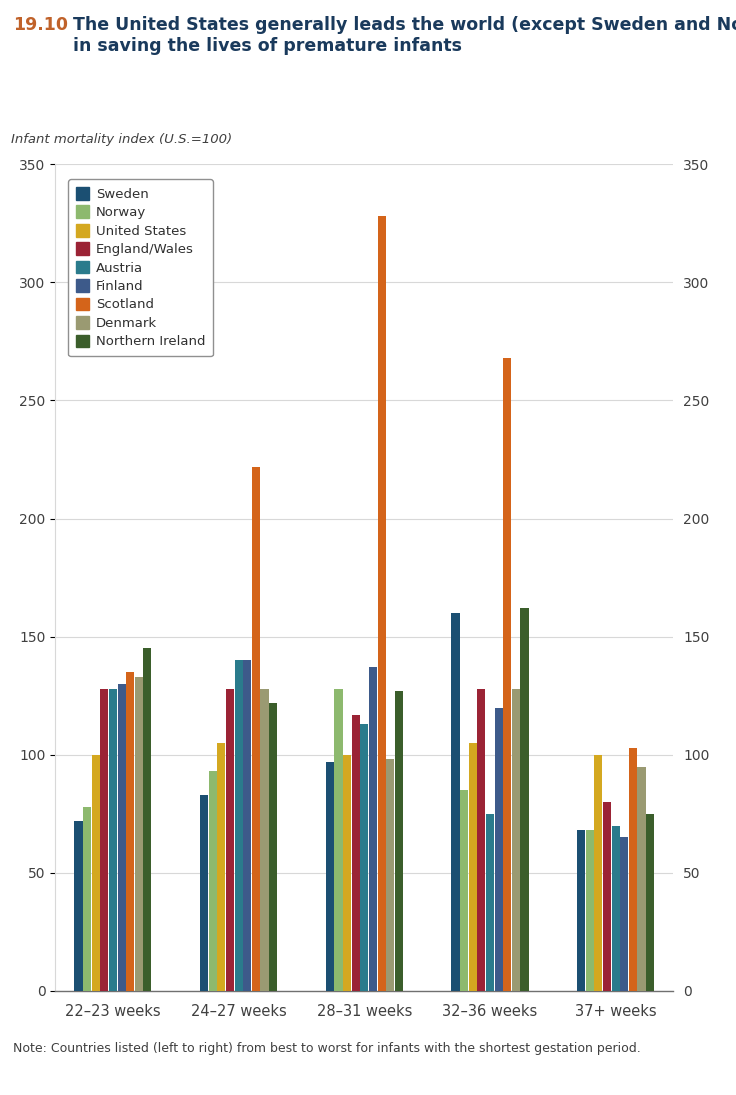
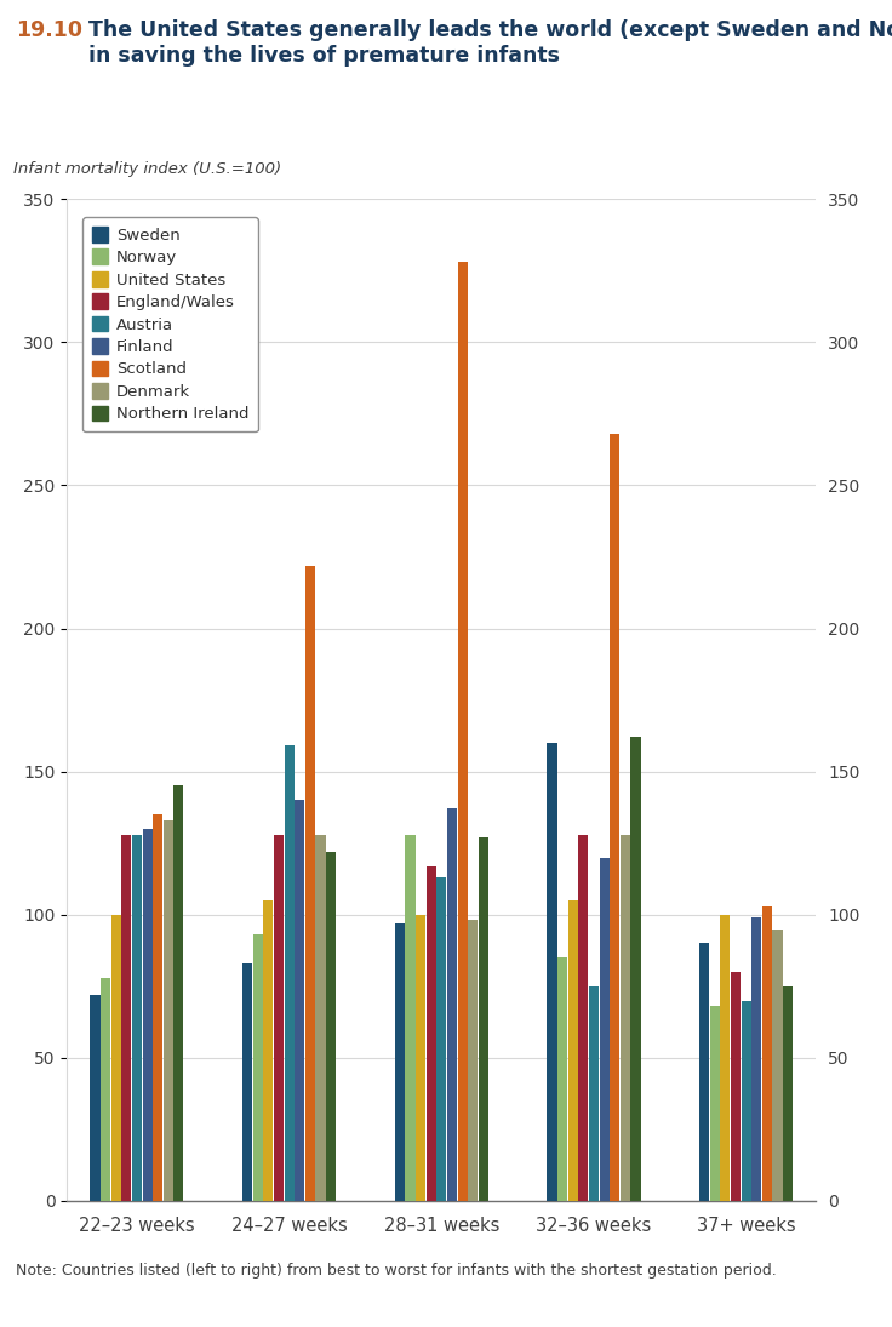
Austria/24–27 weeks: 140 -> 159
Sweden/37+ weeks: 68 -> 90
Finland/37+ weeks: 65 -> 99
